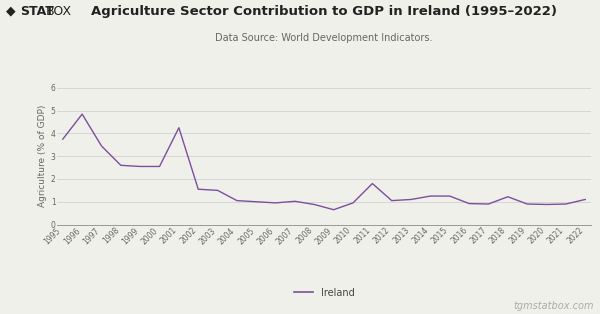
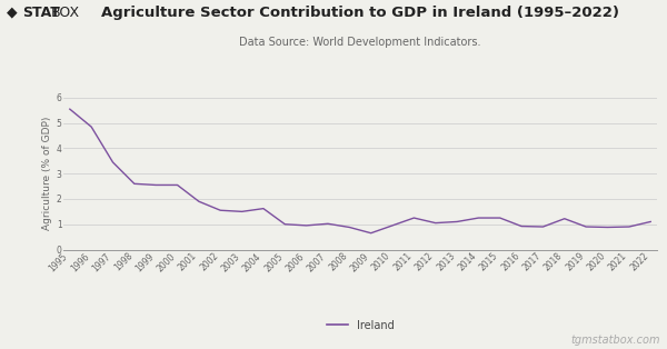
1995: 3.75 -> 5.55
2001: 4.25 -> 1.90
2004: 1.05 -> 1.62
2011: 1.80 -> 1.25
